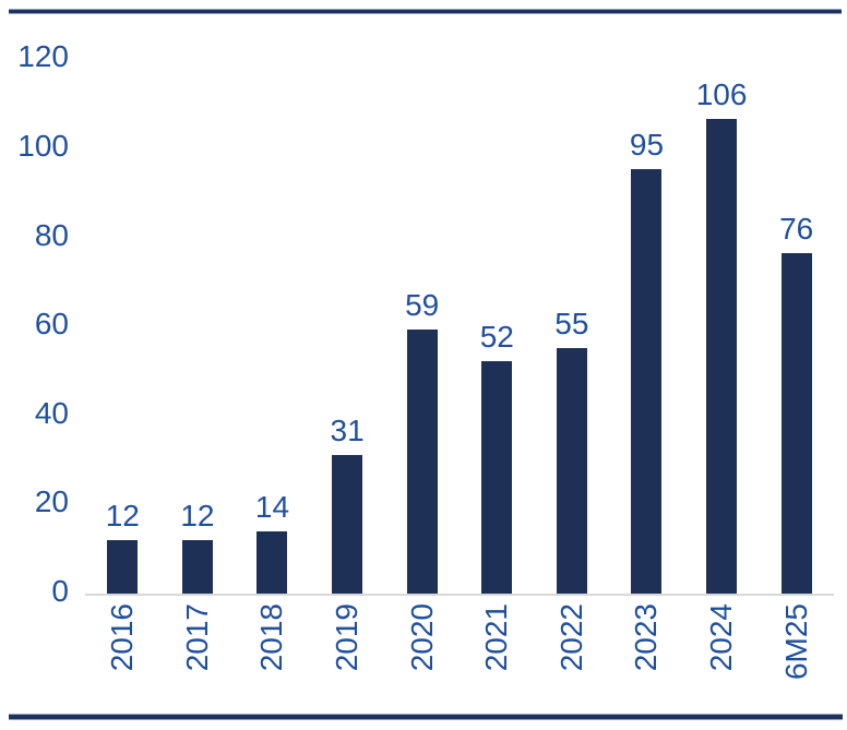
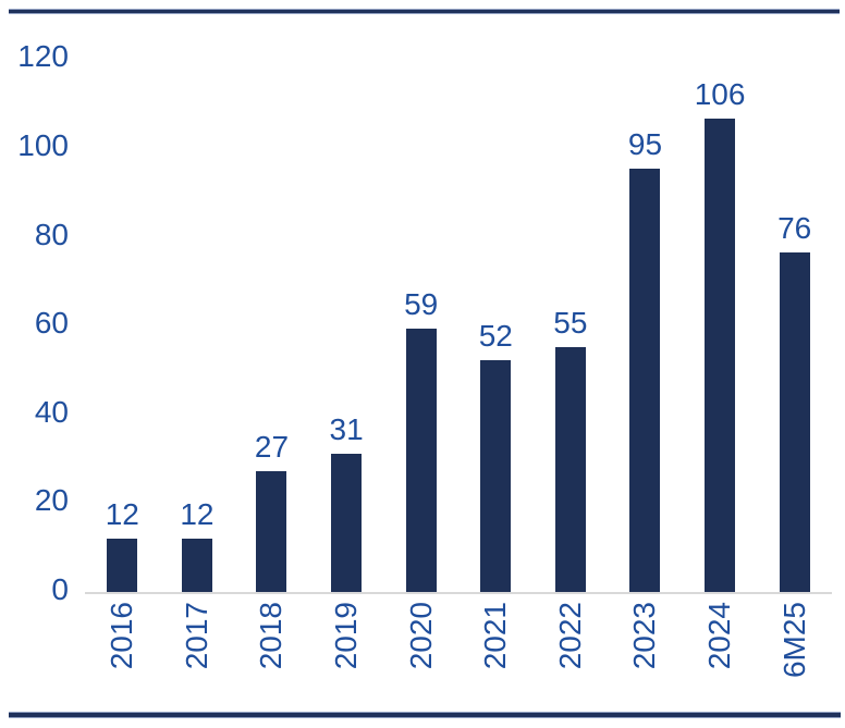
2018: 14 -> 27
